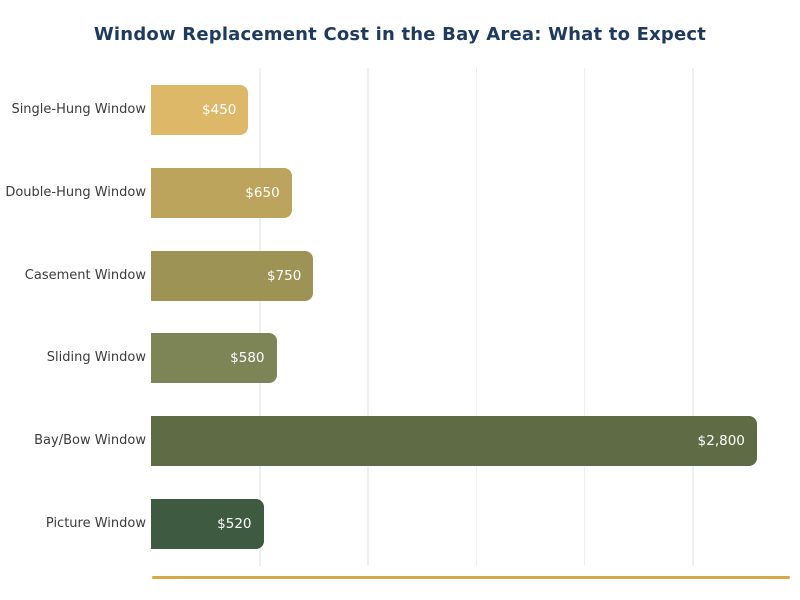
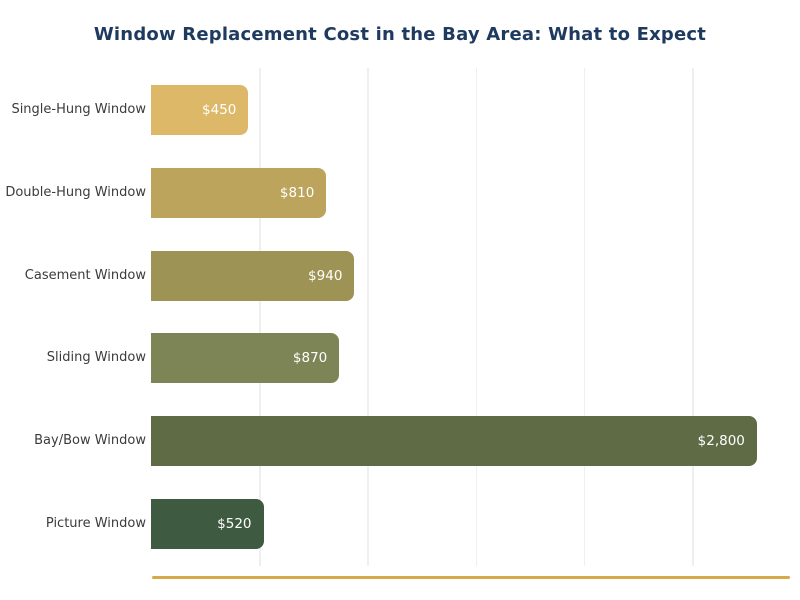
Double-Hung Window: $650 -> $810
Casement Window: $750 -> $940
Sliding Window: $580 -> $870
